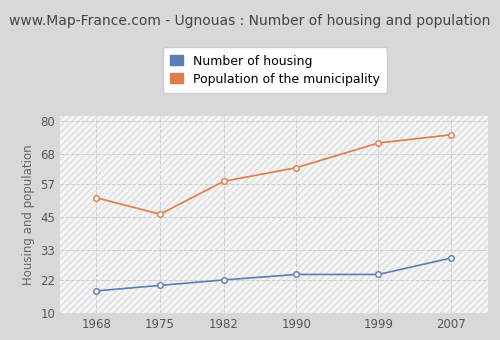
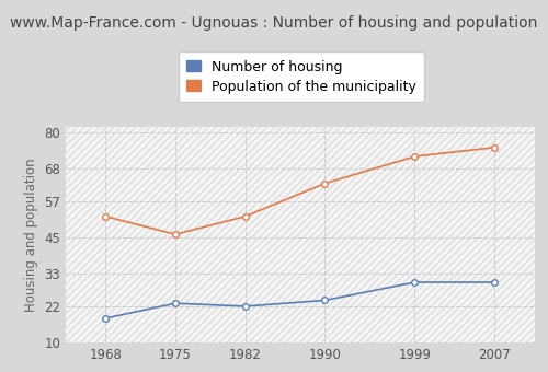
Number of housing/1975: 20 -> 23
Population of the municipality/1982: 58 -> 52
Number of housing/1999: 24 -> 30
